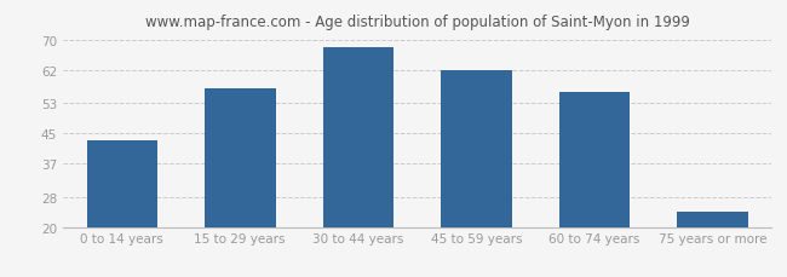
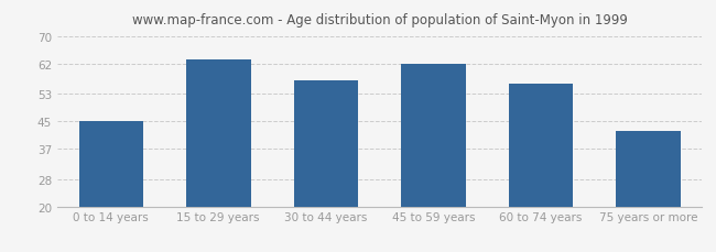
0 to 14 years: 43 -> 45
15 to 29 years: 57 -> 63
30 to 44 years: 68 -> 57
75 years or more: 24 -> 42
